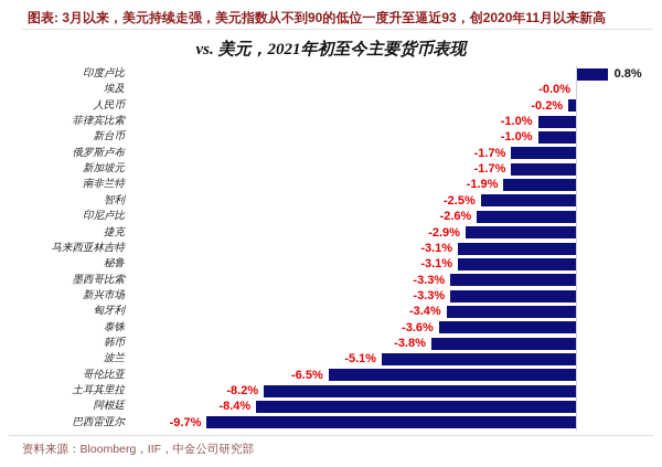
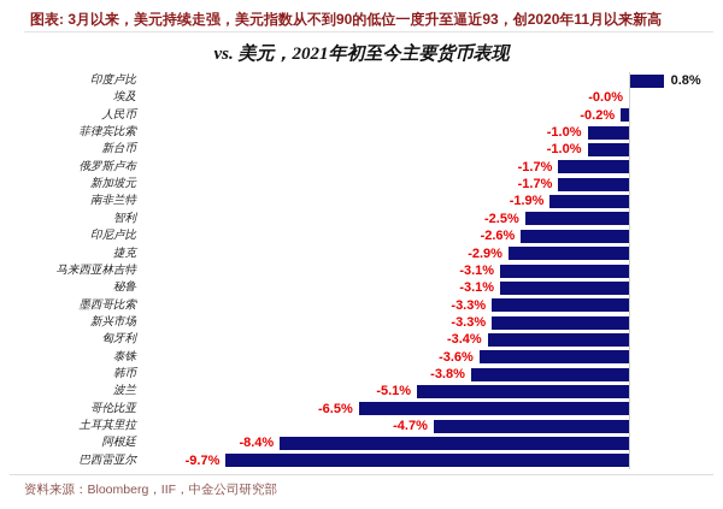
土耳其里拉: -8.2% -> -4.7%
